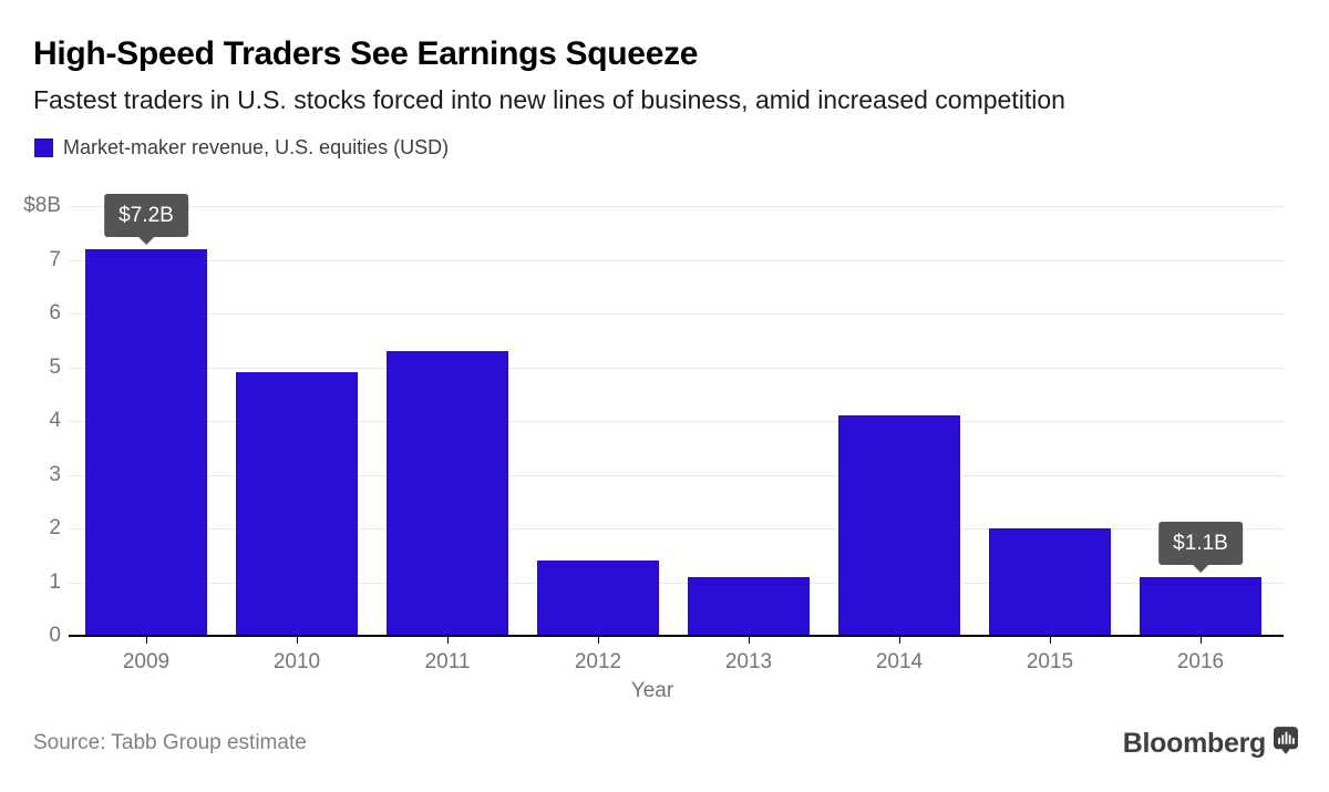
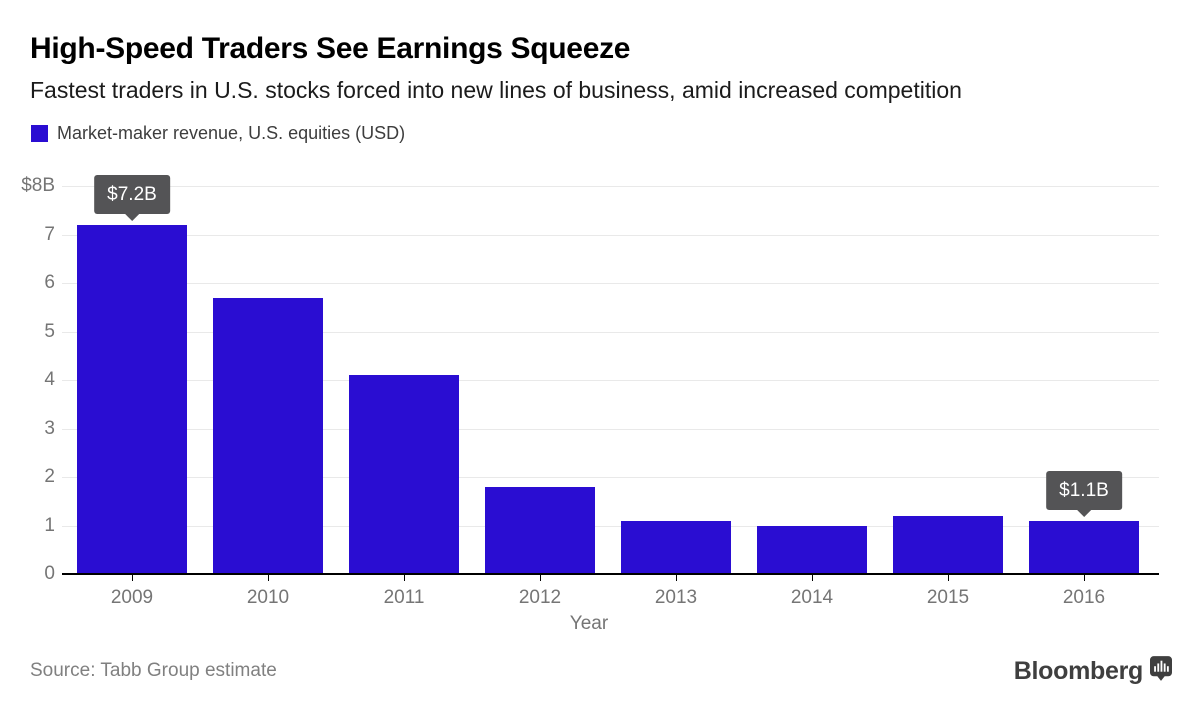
2010: $4.9B -> $5.7B
2011: $5.3B -> $4.1B
2012: $1.4B -> $1.8B
2014: $4.1B -> $1.0B
2015: $2.0B -> $1.2B
